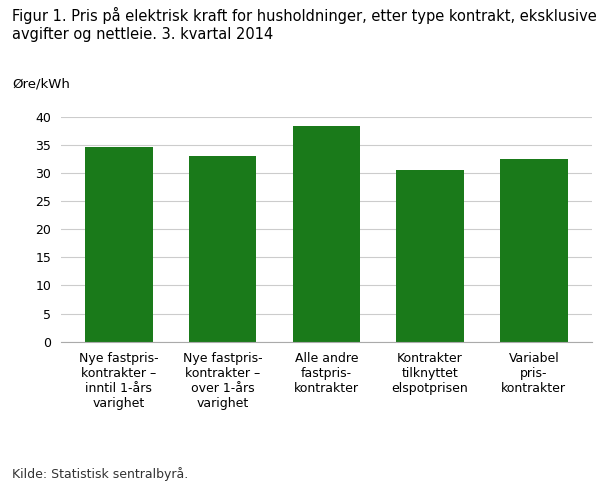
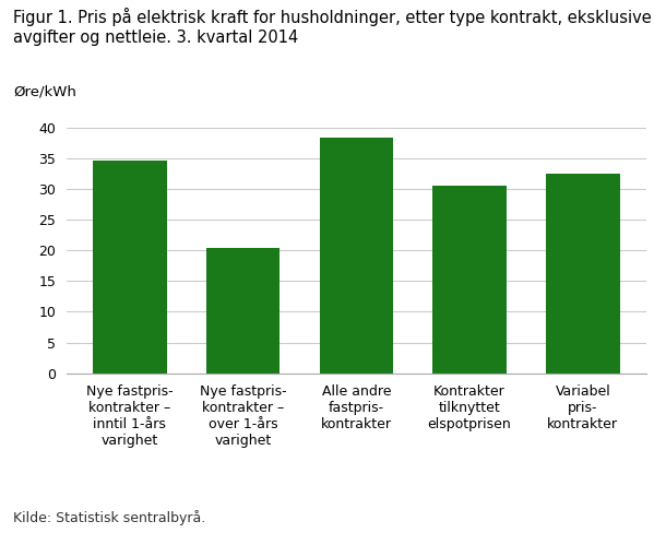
Nye fastpris- kontrakter – over 1-års varighet: 33.0 -> 20.4
